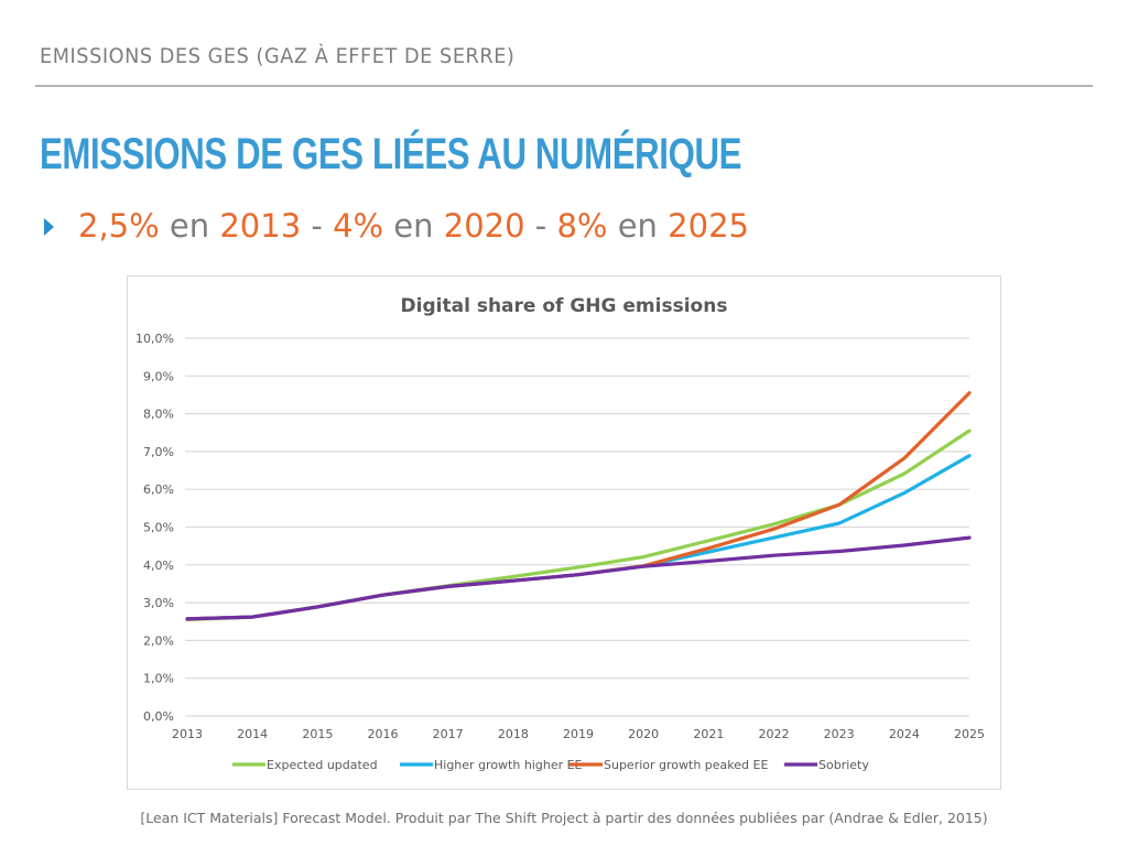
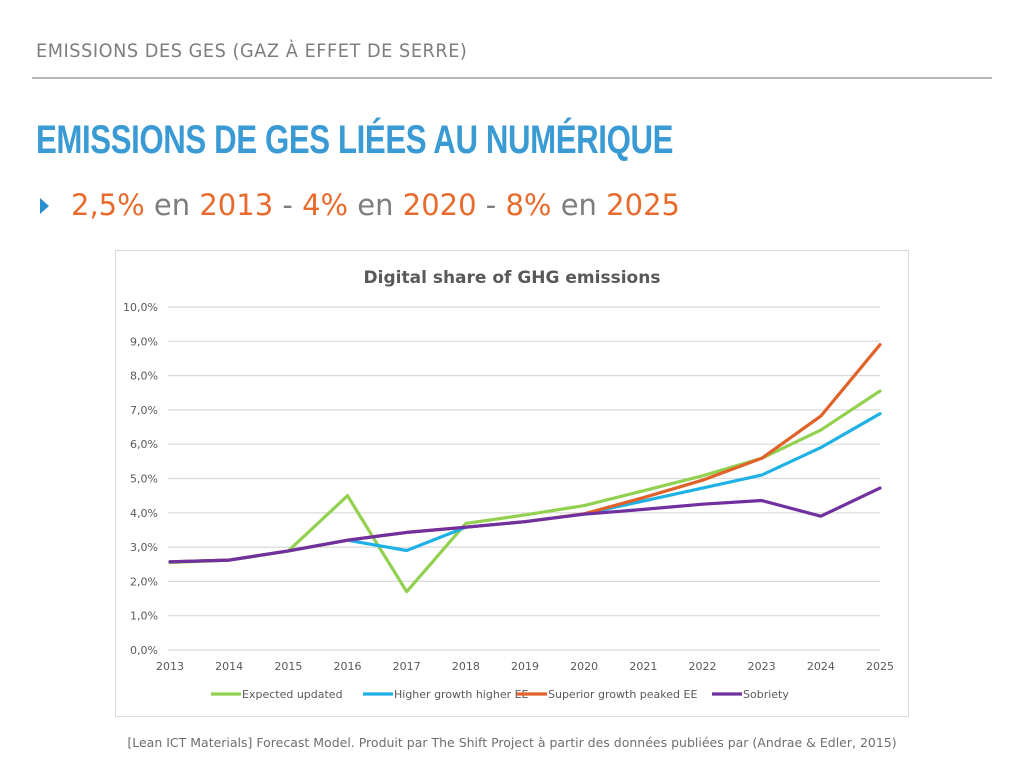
Expected updated/2016: 3,2% -> 4,5%
Expected updated/2017: 3,5% -> 1,7%
Higher growth higher EE/2017: 3,4% -> 2,9%
Sobriety/2024: 4,5% -> 3,9%
Superior growth peaked EE/2025: 8,6% -> 8,9%
